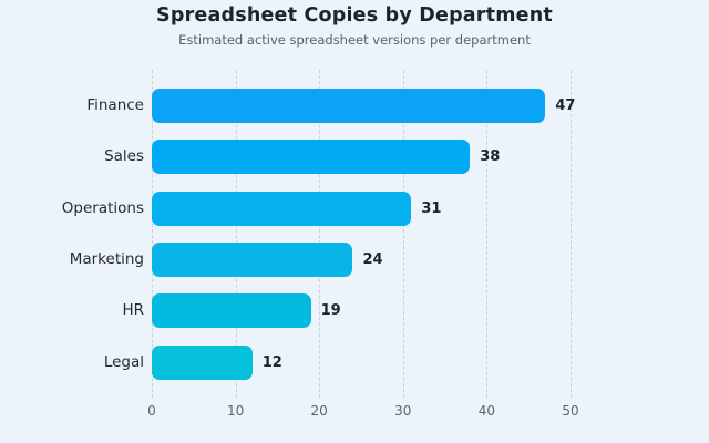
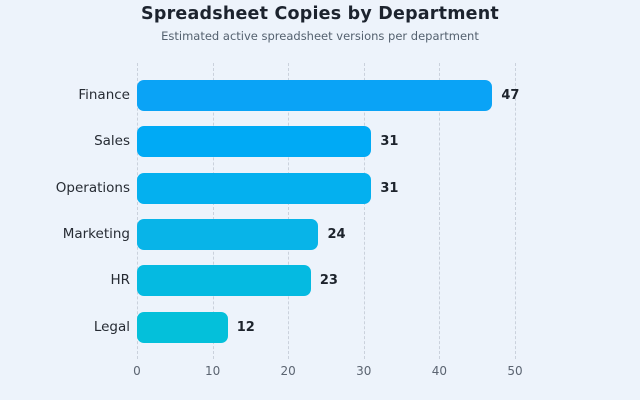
Sales: 38 -> 31
HR: 19 -> 23
